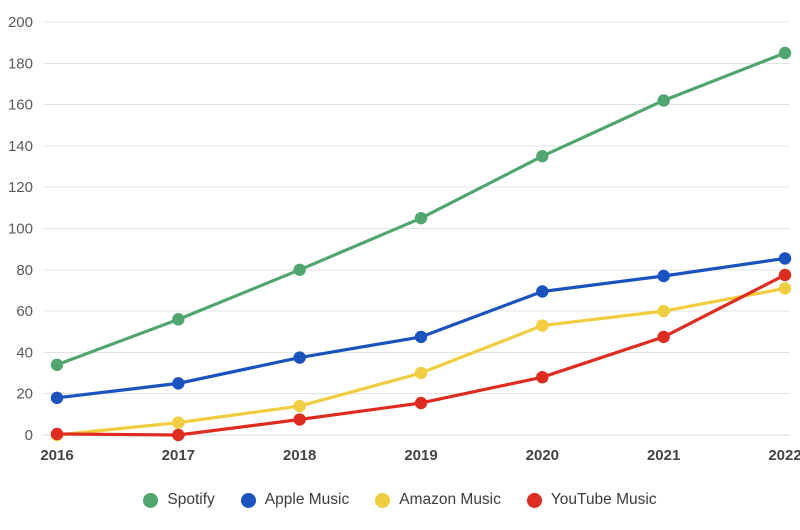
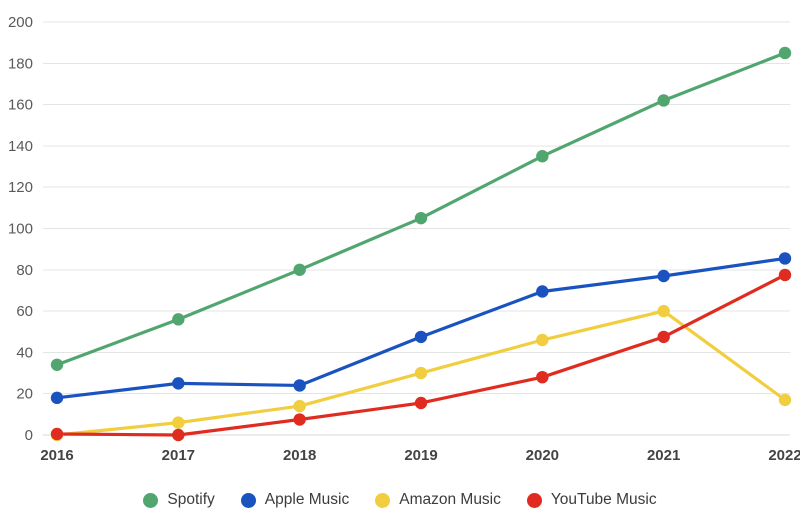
Apple Music/2018: 38 -> 24
Amazon Music/2020: 53 -> 46
Amazon Music/2022: 71 -> 17
